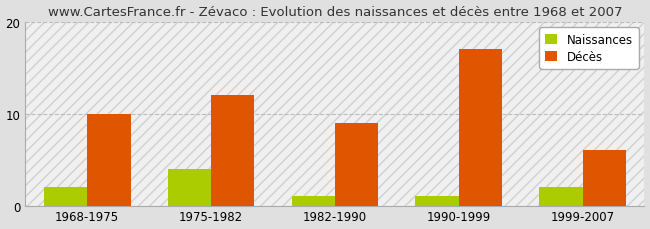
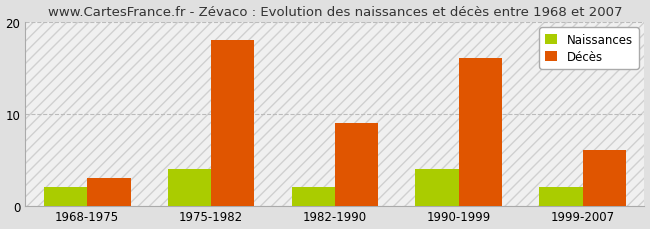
Décès/1968-1975: 10 -> 3
Décès/1975-1982: 12 -> 18
Naissances/1982-1990: 1 -> 2
Naissances/1990-1999: 1 -> 4
Décès/1990-1999: 17 -> 16
